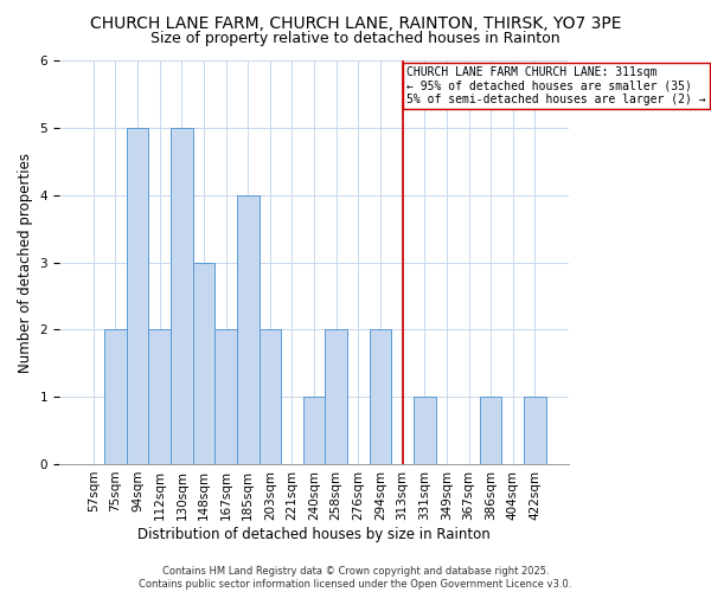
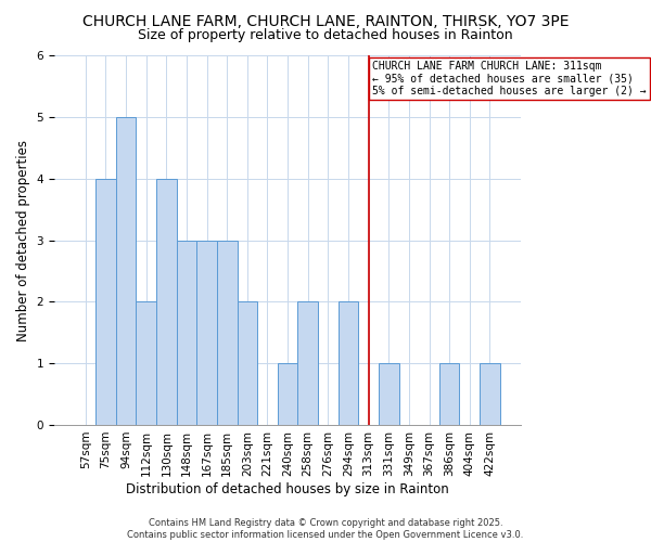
75sqm: 2 -> 4
130sqm: 5 -> 4
167sqm: 2 -> 3
185sqm: 4 -> 3
